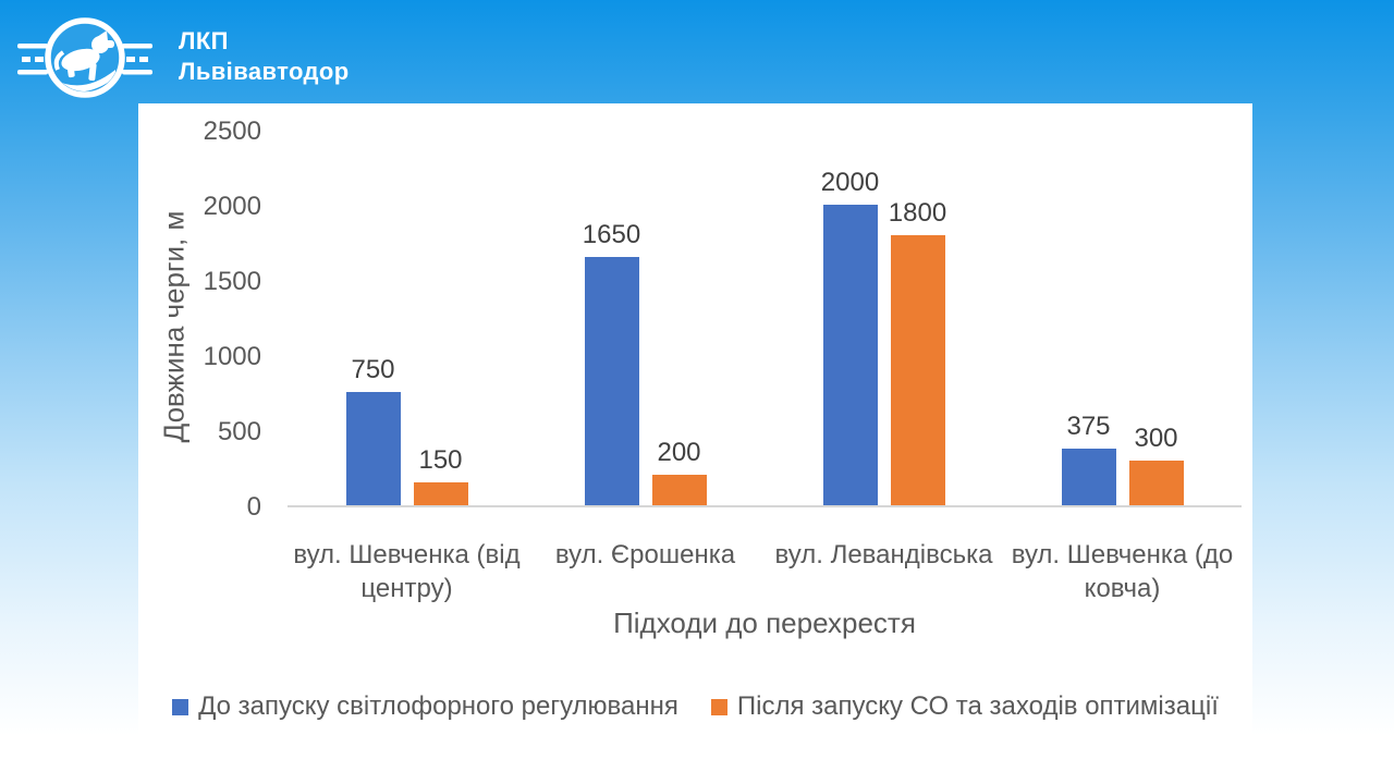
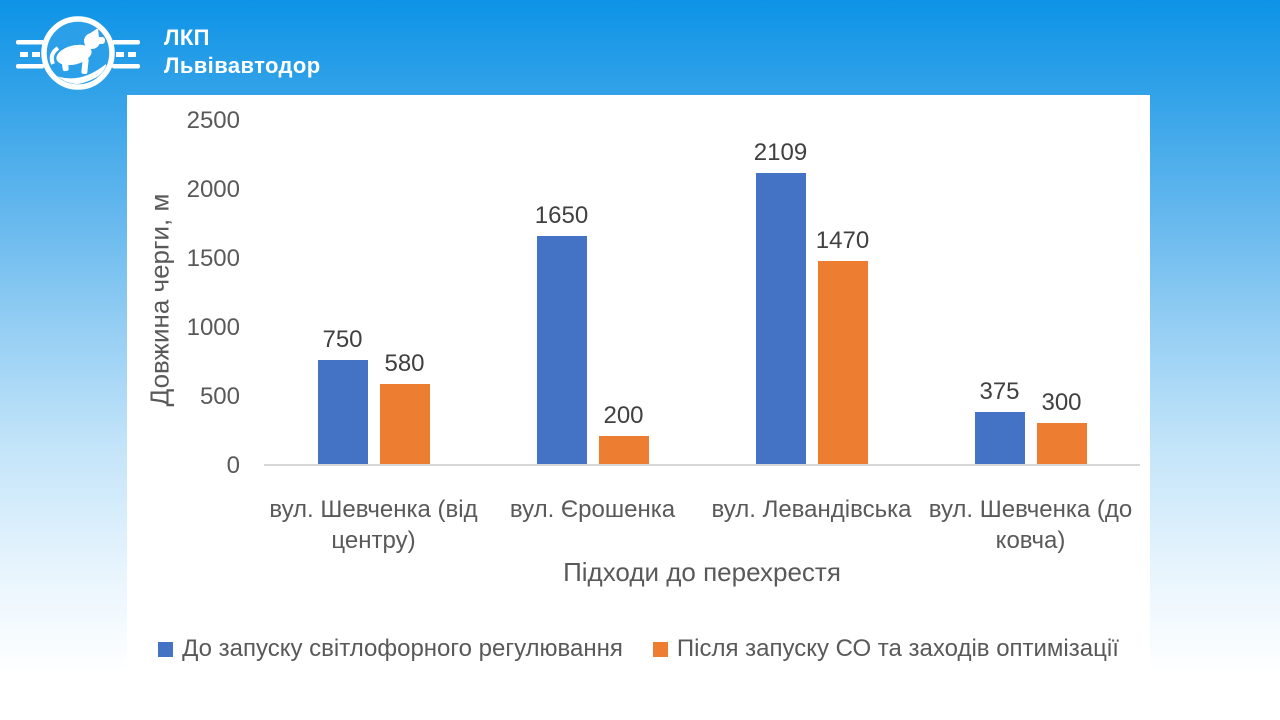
Після запуску СО та заходів оптимізації/вул. Шевченка (від центру): 150 -> 580
До запуску світлофорного регулювання/вул. Левандівська: 2000 -> 2109
Після запуску СО та заходів оптимізації/вул. Левандівська: 1800 -> 1470
